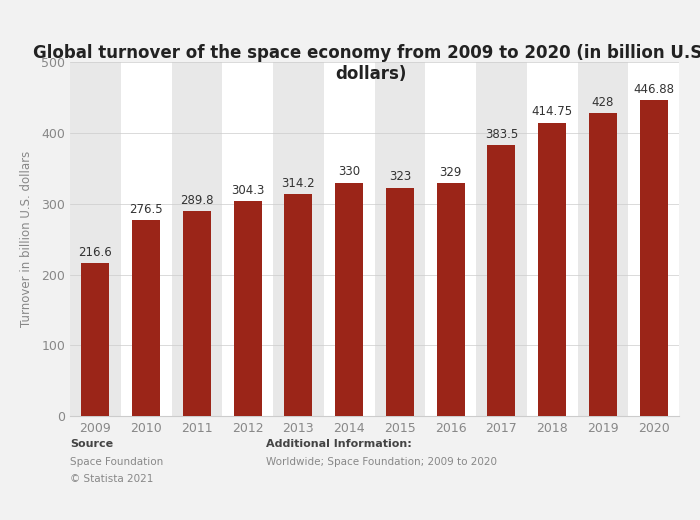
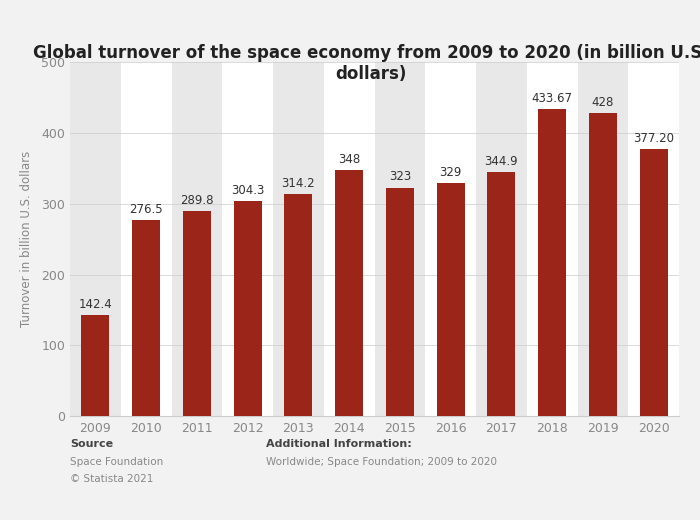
2009: 216.6 -> 142.4
2014: 330 -> 348
2017: 383.5 -> 344.9
2018: 414.75 -> 433.67
2020: 446.88 -> 377.20
